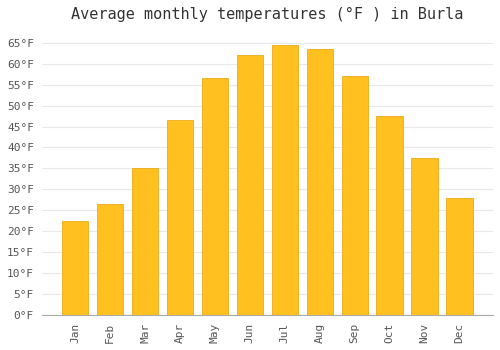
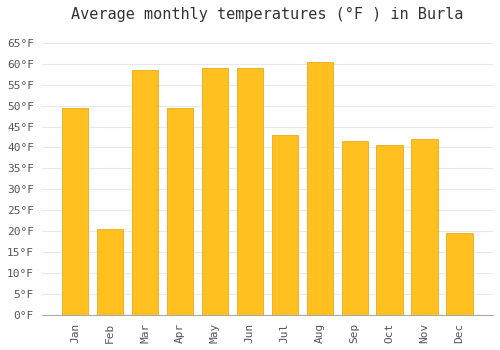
Jan: 22.5°F -> 49.5°F
Feb: 26.5°F -> 20.5°F
Mar: 35.0°F -> 58.5°F
Apr: 46.5°F -> 49.5°F
May: 56.5°F -> 59.0°F
Jun: 62.0°F -> 59.0°F
Jul: 64.5°F -> 43.0°F
Aug: 63.5°F -> 60.5°F
Sep: 57.0°F -> 41.5°F
Oct: 47.5°F -> 40.5°F
Nov: 37.5°F -> 42.0°F
Dec: 28.0°F -> 19.5°F
